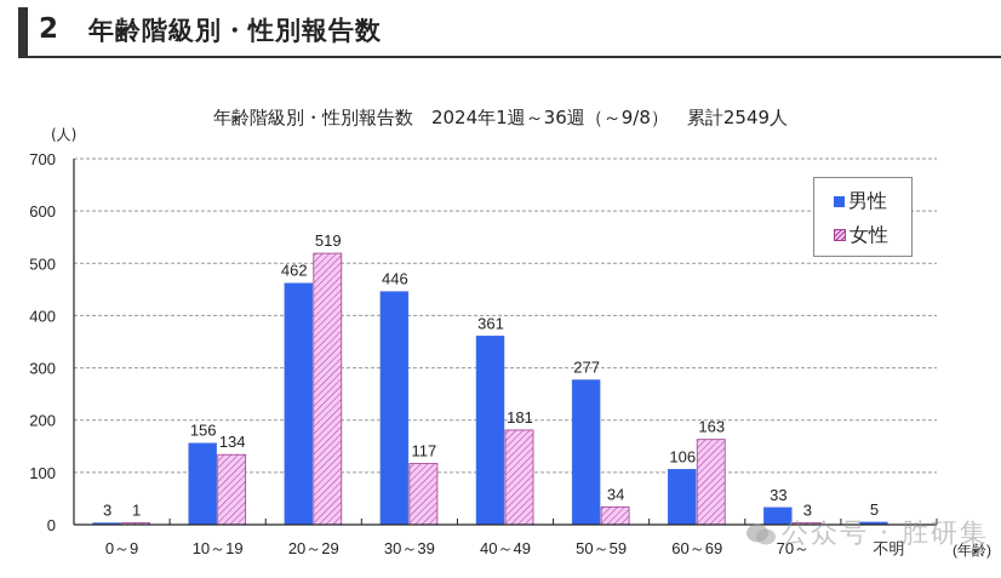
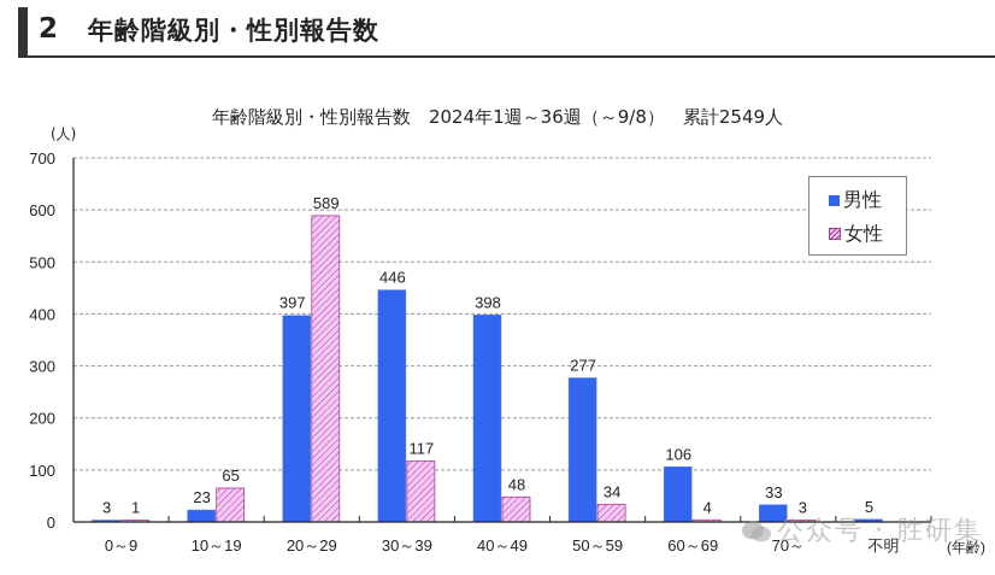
男性/10～19: 156 -> 23
女性/10～19: 134 -> 65
男性/20～29: 462 -> 397
女性/20～29: 519 -> 589
男性/40～49: 361 -> 398
女性/40～49: 181 -> 48
女性/60～69: 163 -> 4
